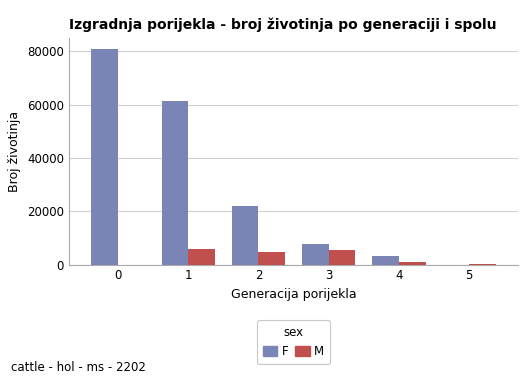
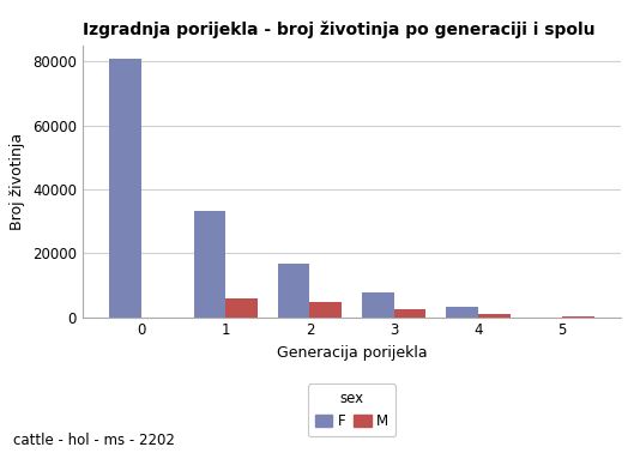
F/1: 61500 -> 33300
F/2: 22000 -> 16700
M/3: 5500 -> 2500
